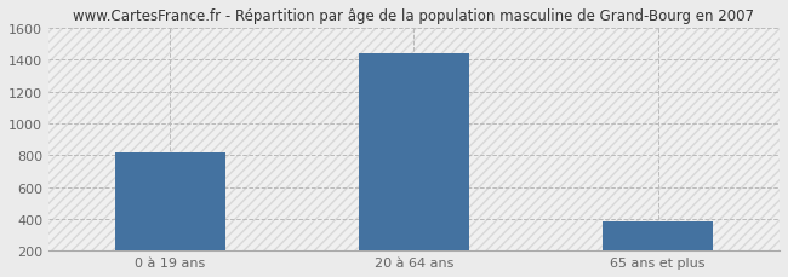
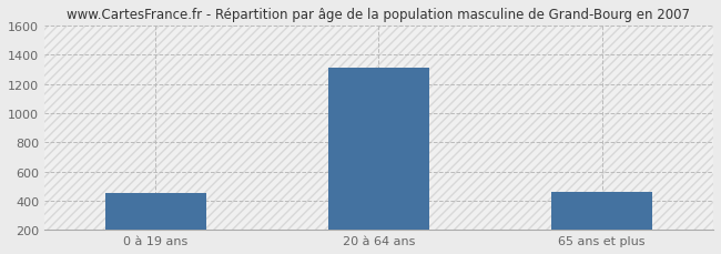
0 à 19 ans: 820 -> 450
20 à 64 ans: 1440 -> 1310
65 ans et plus: 380 -> 460
